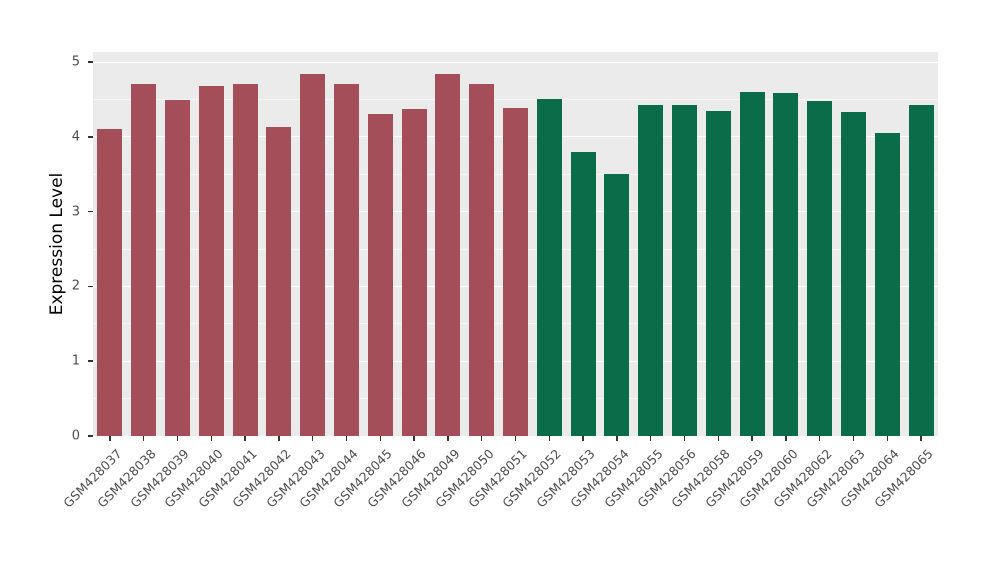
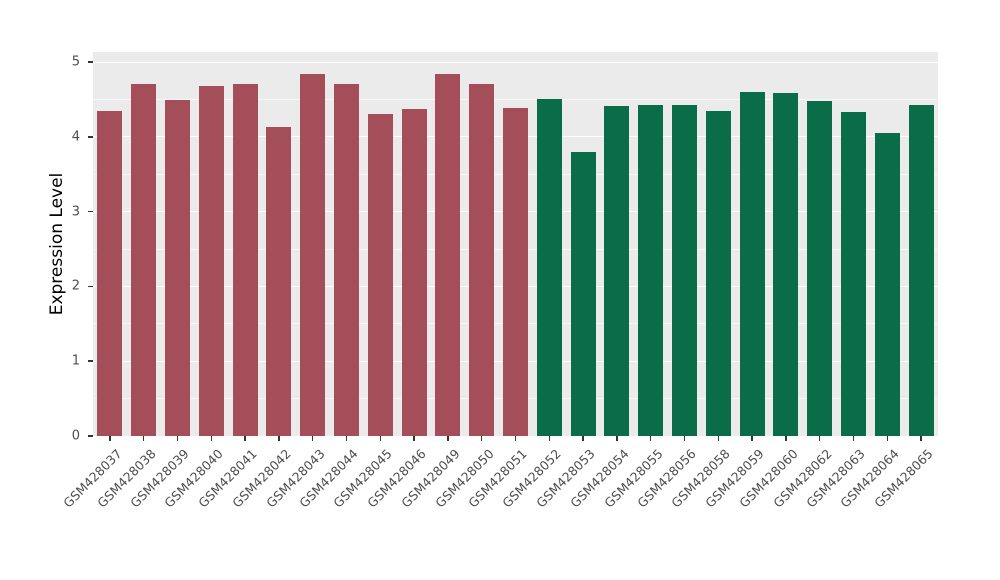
GSM428037: 4.1 -> 4.3
GSM428054: 3.5 -> 4.4
